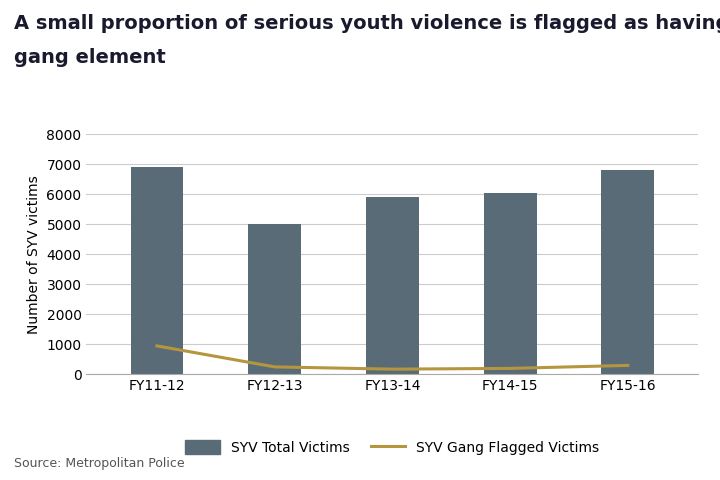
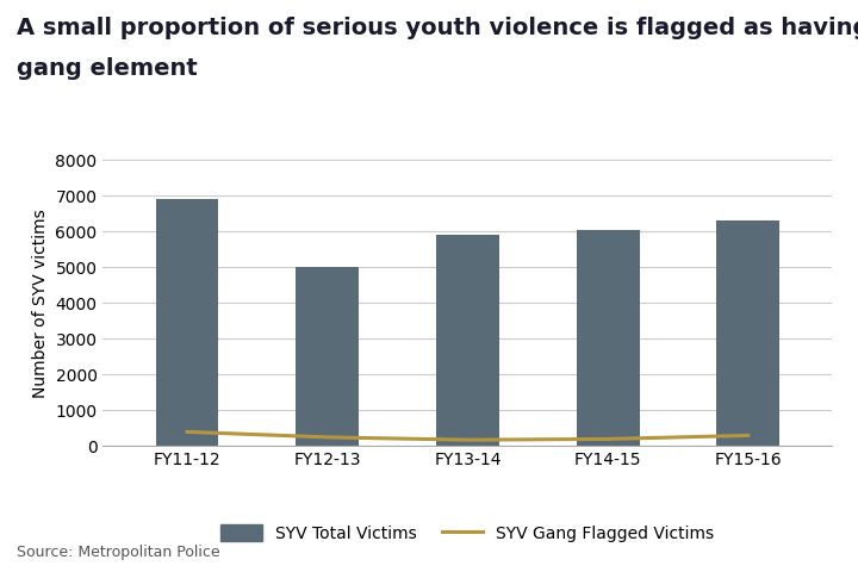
SYV Gang Flagged Victims/FY11-12: 950 -> 400
SYV Total Victims/FY15-16: 6800 -> 6300
